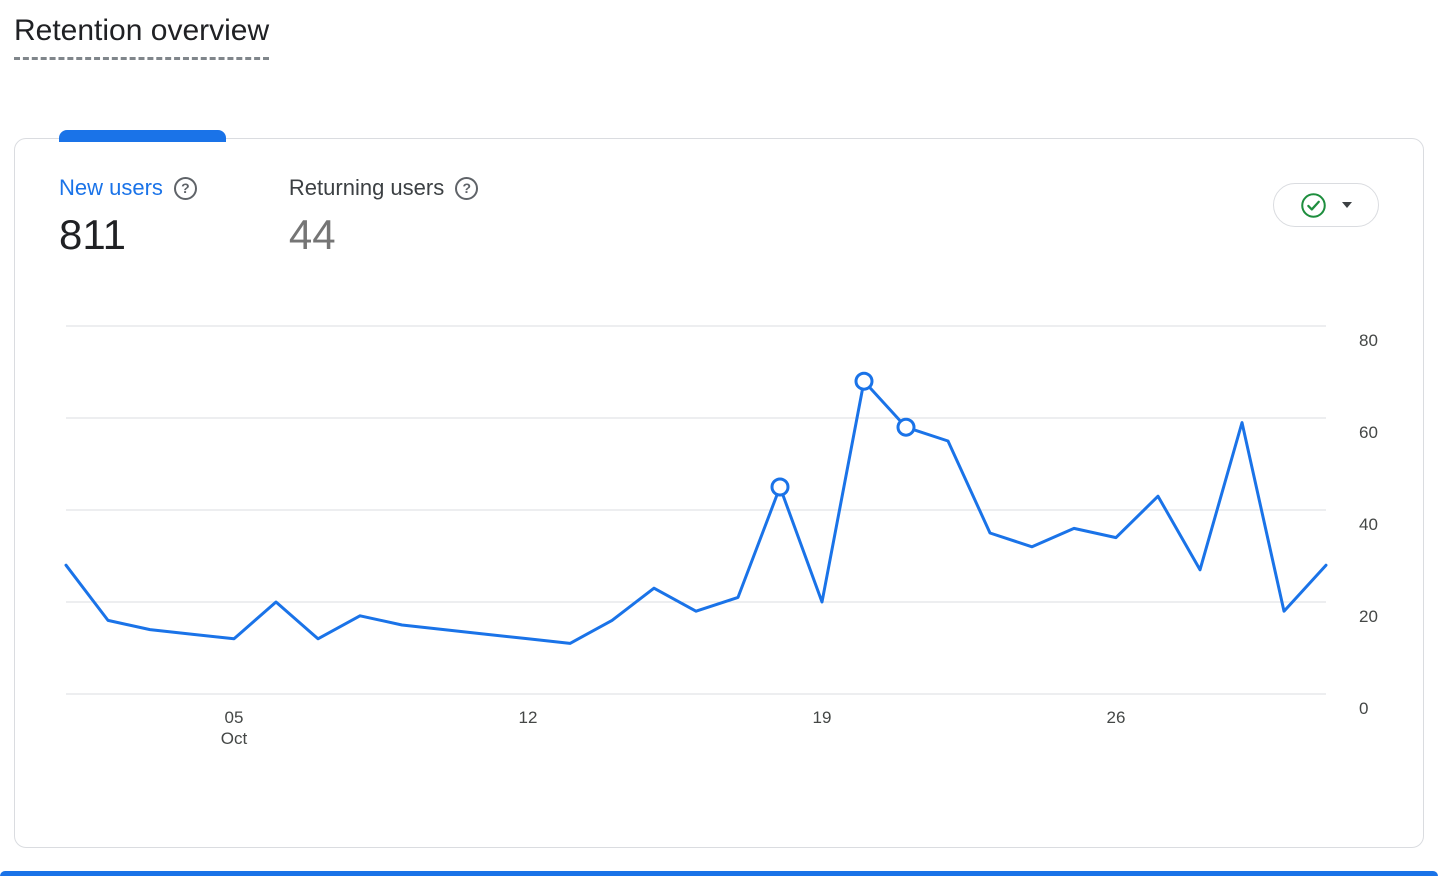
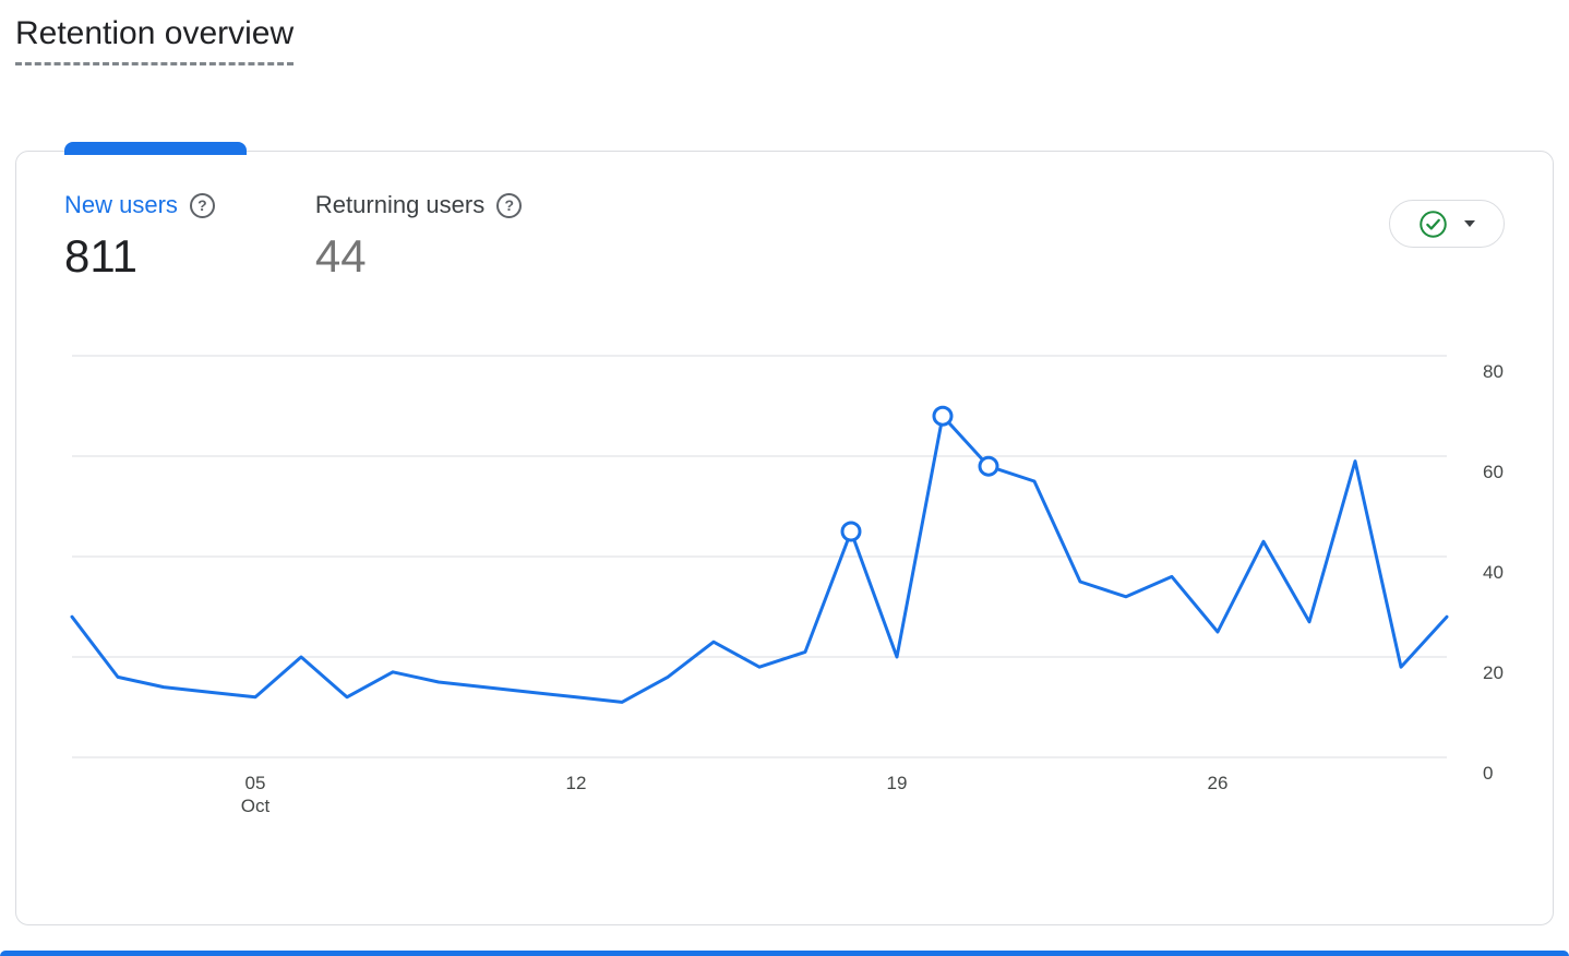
26: 34 -> 25
